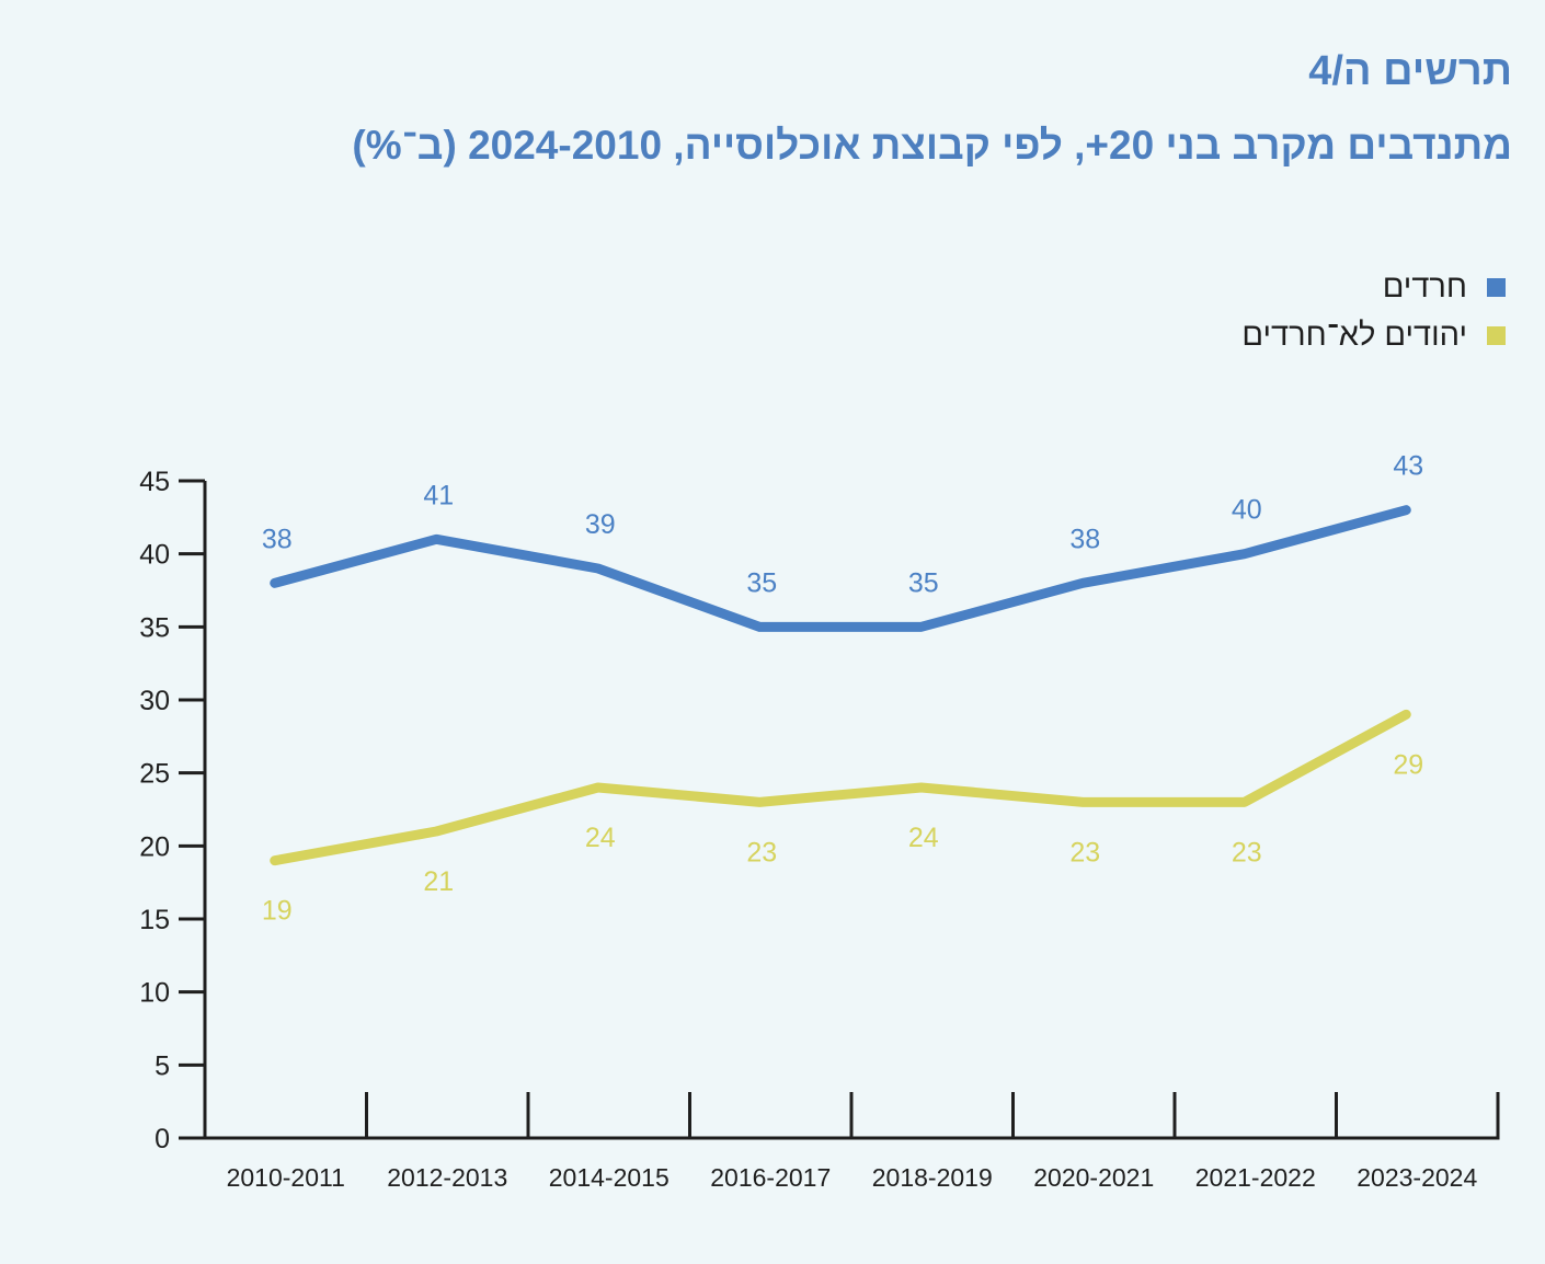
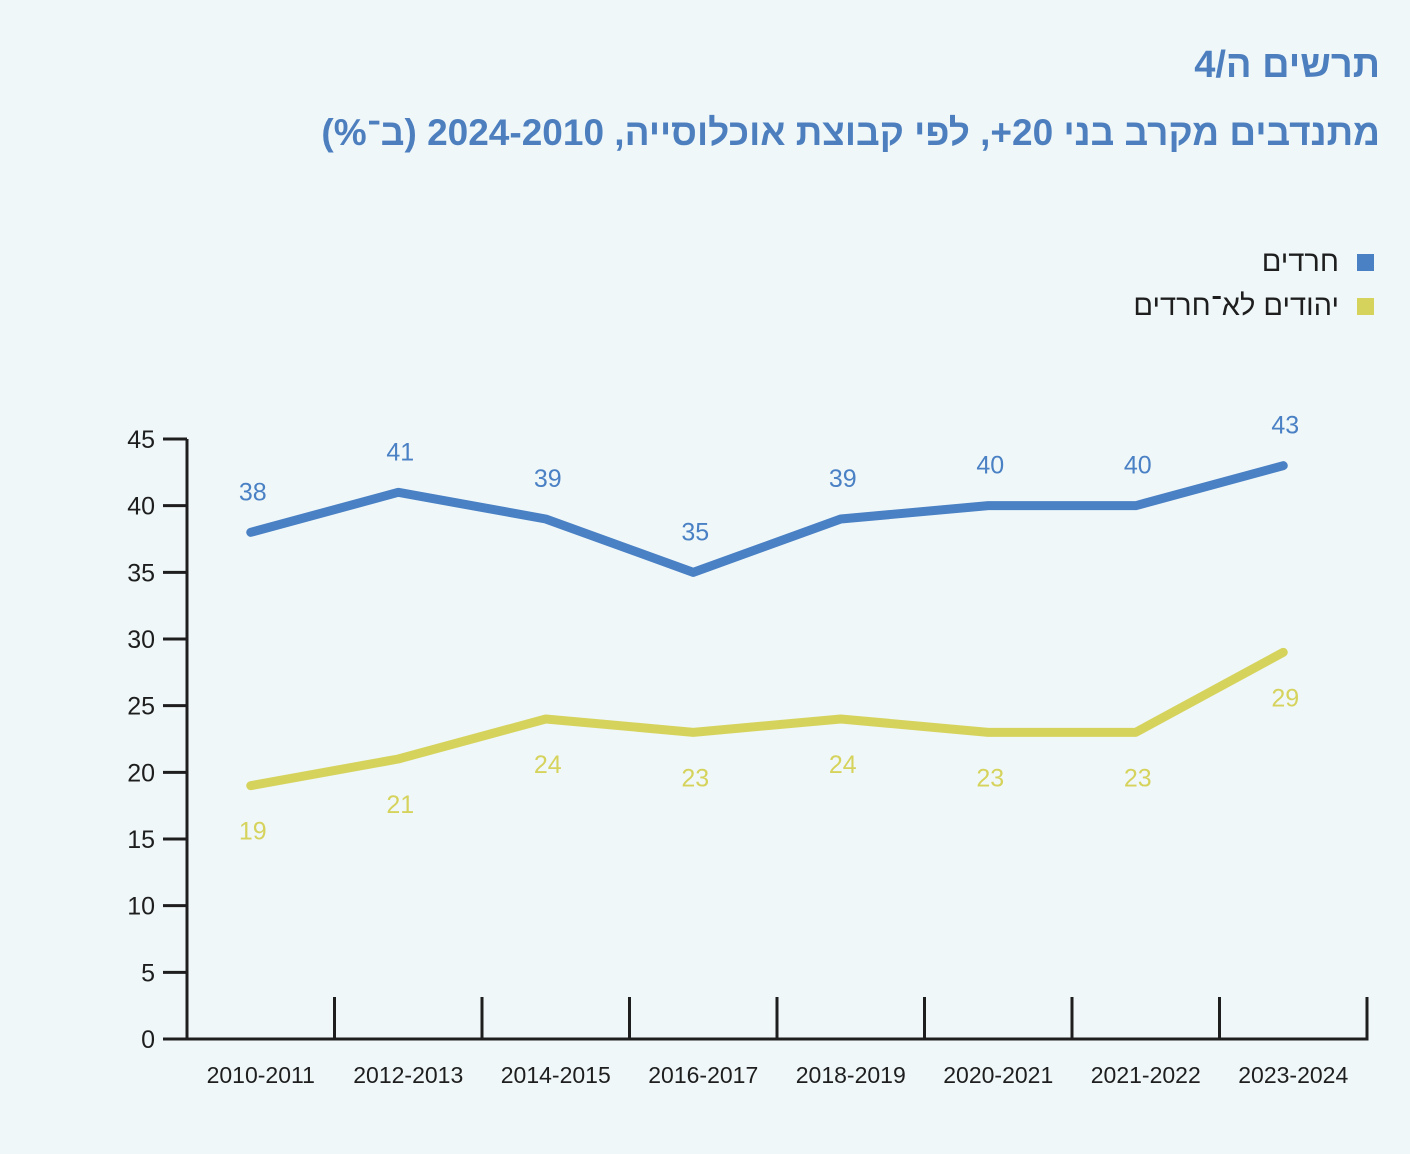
חרדים/2018-2019: 35 -> 39
חרדים/2020-2021: 38 -> 40
